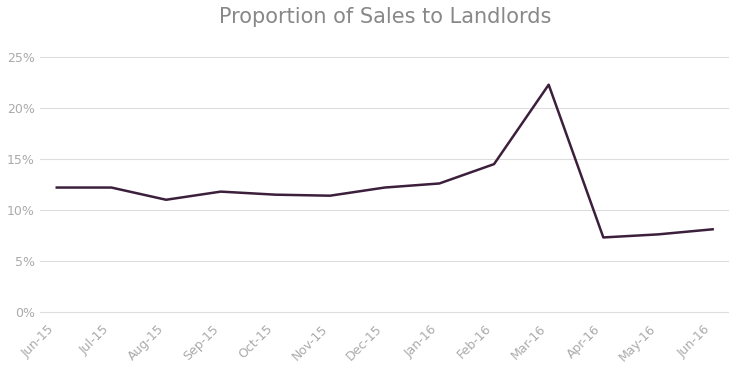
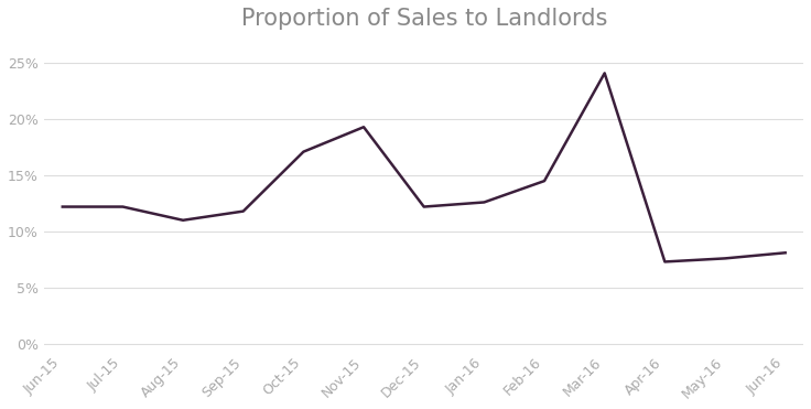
Oct-15: 11.5% -> 17.1%
Nov-15: 11.4% -> 19.3%
Mar-16: 22.3% -> 24.1%
